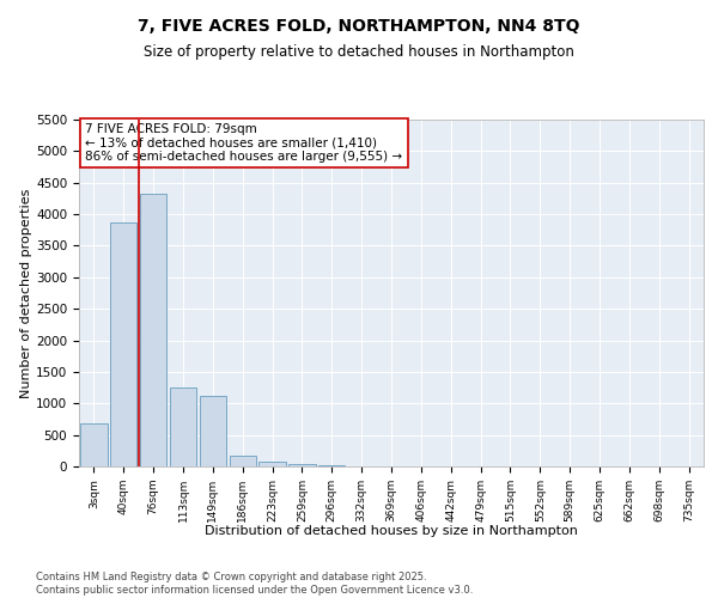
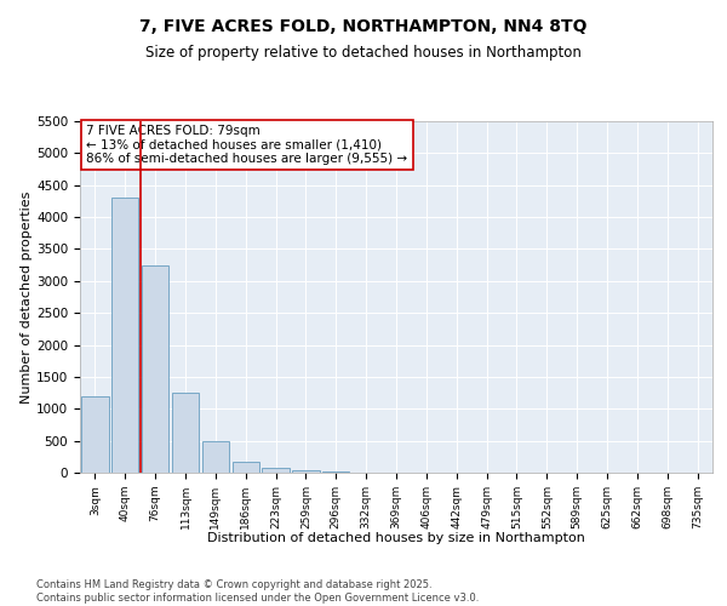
3sqm: 680 -> 1200
40sqm: 3860 -> 4300
76sqm: 4320 -> 3250
149sqm: 1120 -> 500
